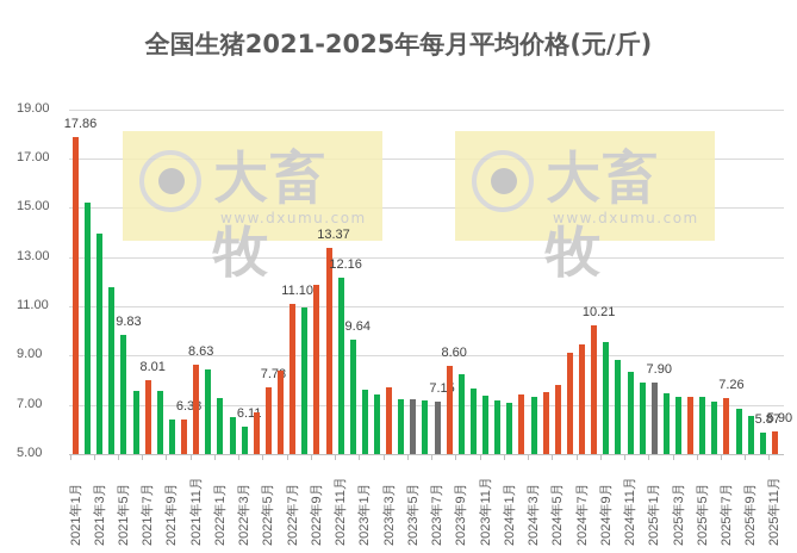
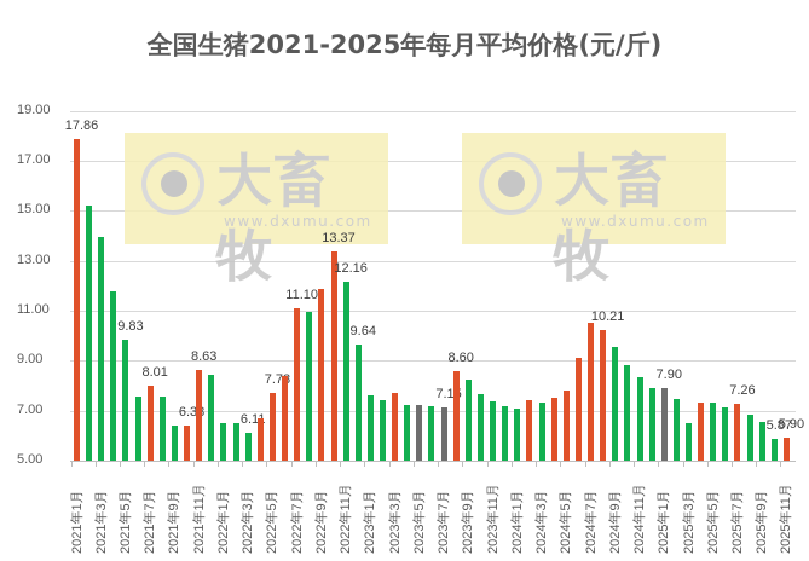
2022年1月: 7.3 -> 6.5
2024年7月: 9.4 -> 10.5
2025年3月: 7.3 -> 6.5
